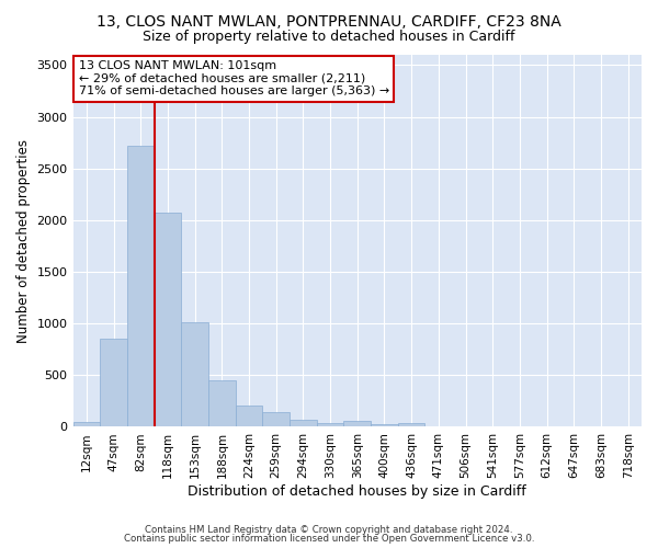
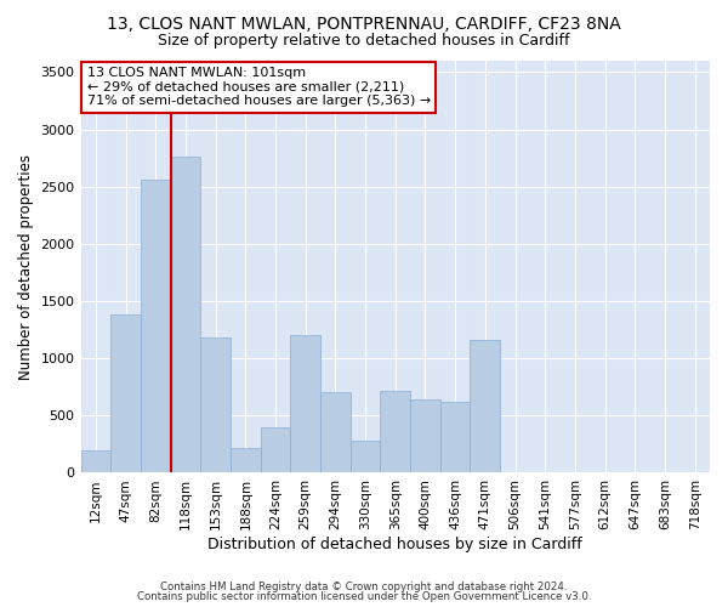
12sqm: 50 -> 200
47sqm: 850 -> 1380
82sqm: 2720 -> 2560
118sqm: 2070 -> 2760
153sqm: 1010 -> 1180
188sqm: 460 -> 220
224sqm: 200 -> 400
259sqm: 140 -> 1200
294sqm: 70 -> 700
330sqm: 40 -> 280
365sqm: 60 -> 720
400sqm: 30 -> 640
436sqm: 40 -> 620
471sqm: 10 -> 1160
